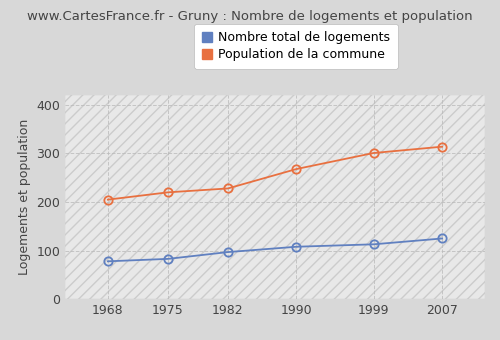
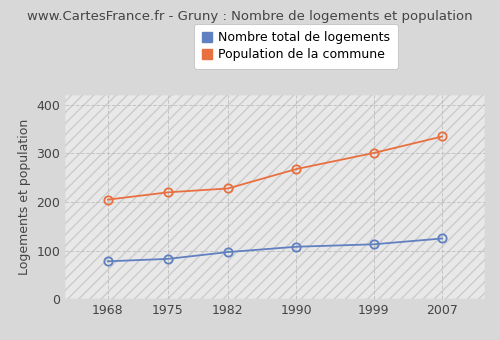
Population de la commune/2007: 314 -> 335
